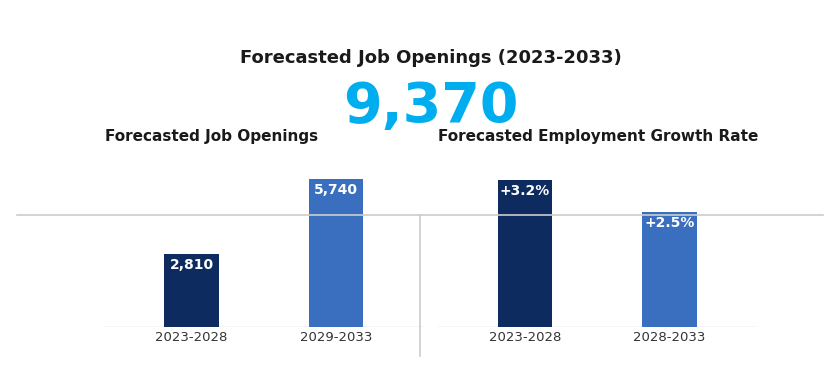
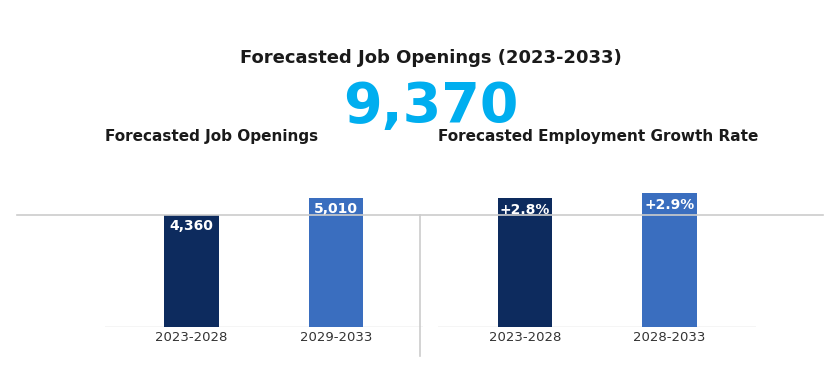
Forecasted Job Openings/2023-2028: 2,810 -> 4,360
Forecasted Job Openings/2029-2033: 5,740 -> 5,010
Forecasted Employment Growth Rate/2023-2028: +3.2% -> +2.8%
Forecasted Employment Growth Rate/2028-2033: +2.5% -> +2.9%
